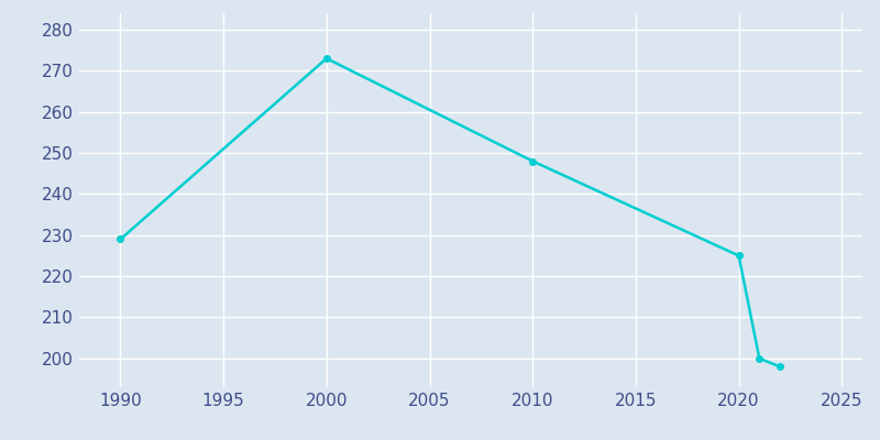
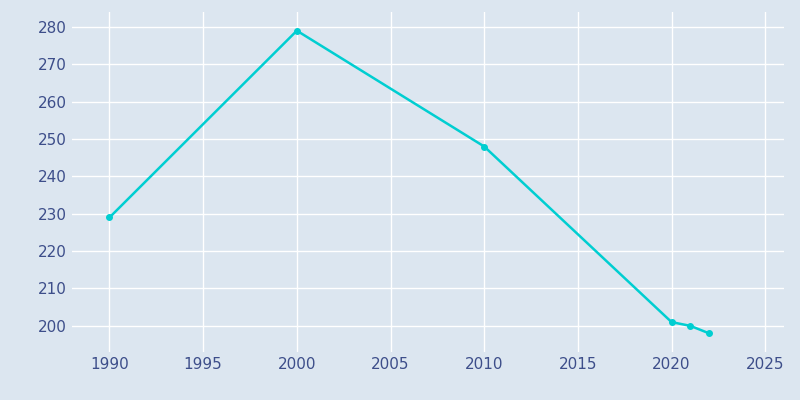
2000: 273 -> 279
2020: 225 -> 201
